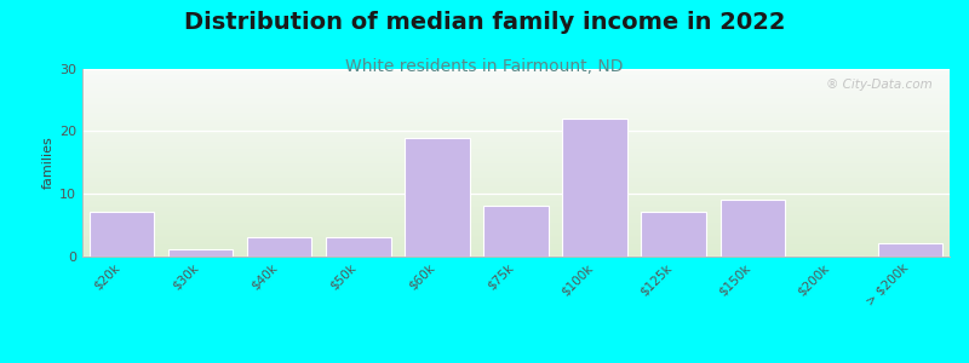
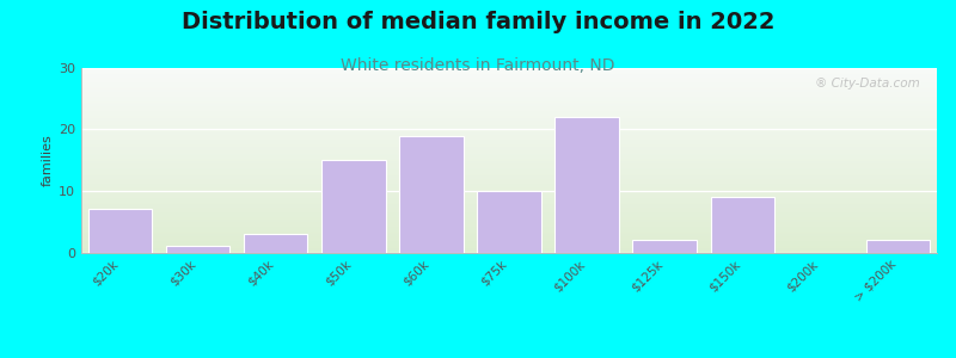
$50k: 3 -> 15
$75k: 8 -> 10
$125k: 7 -> 2
